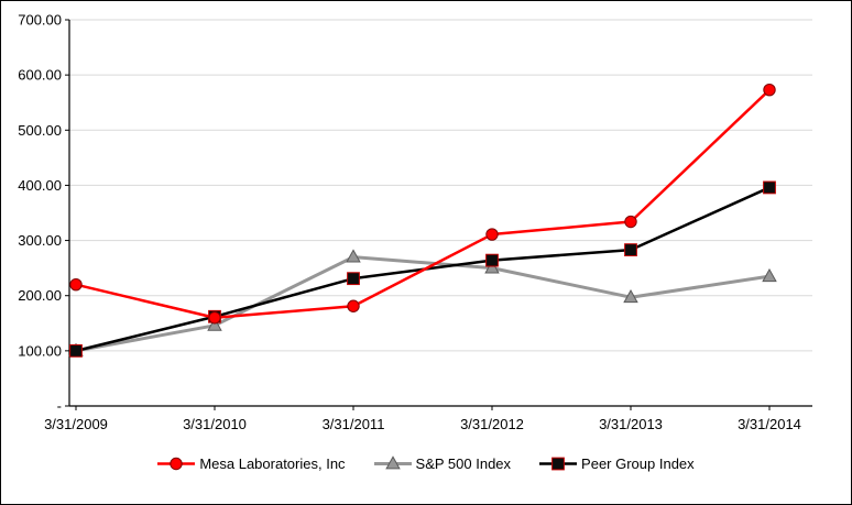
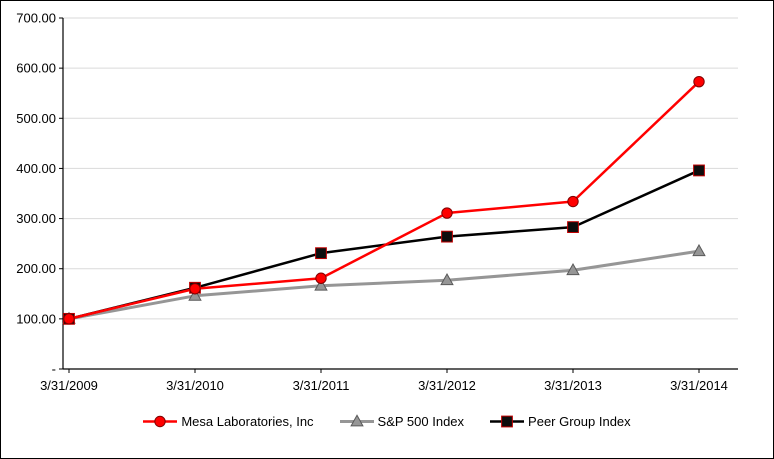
Mesa Laboratories, Inc/3/31/2009: 220 -> 100
S&P 500 Index/3/31/2011: 270 -> 170
S&P 500 Index/3/31/2012: 250 -> 180
